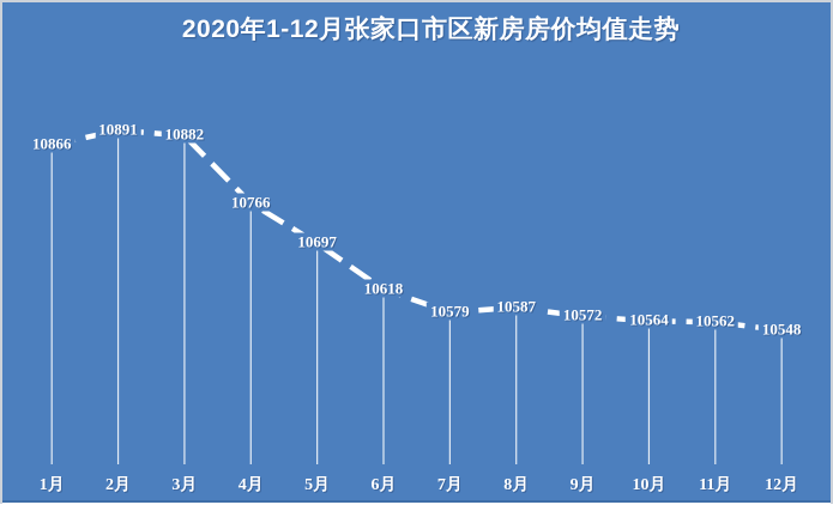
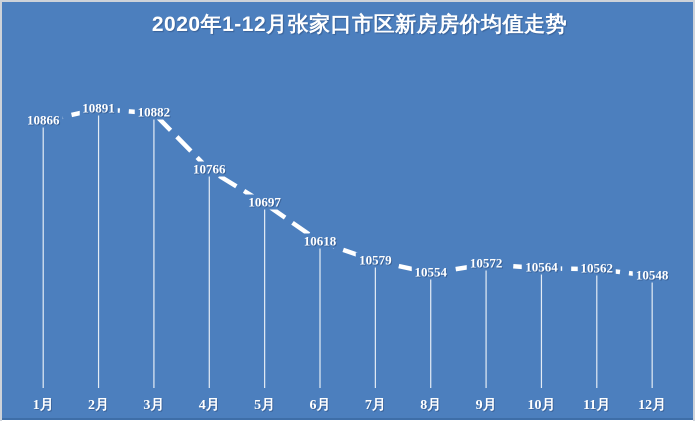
8月: 10587 -> 10554
